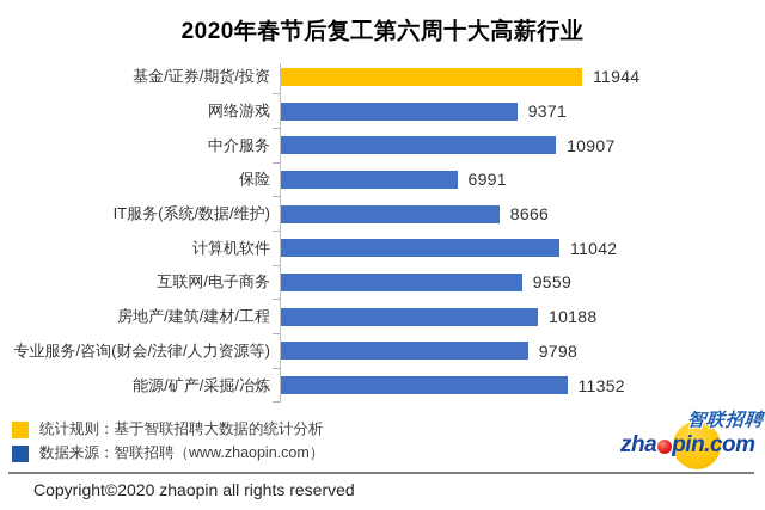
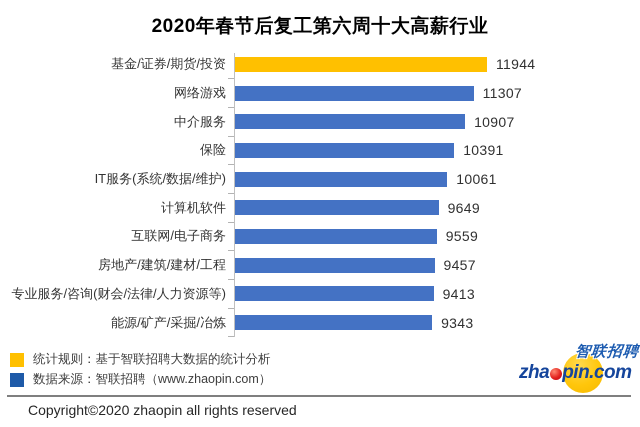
网络游戏: 9371 -> 11307
保险: 6991 -> 10391
IT服务(系统/数据/维护): 8666 -> 10061
计算机软件: 11042 -> 9649
房地产/建筑/建材/工程: 10188 -> 9457
专业服务/咨询(财会/法律/人力资源等): 9798 -> 9413
能源/矿产/采掘/冶炼: 11352 -> 9343
